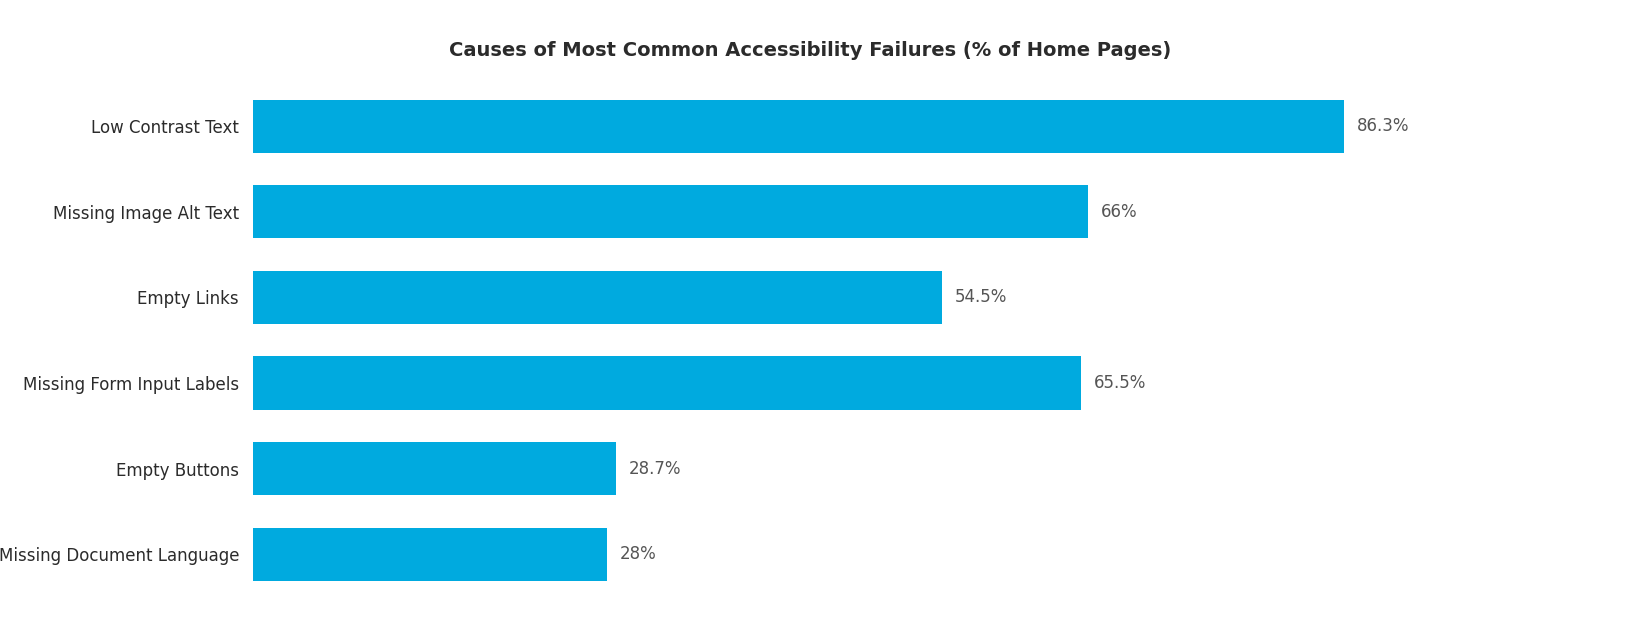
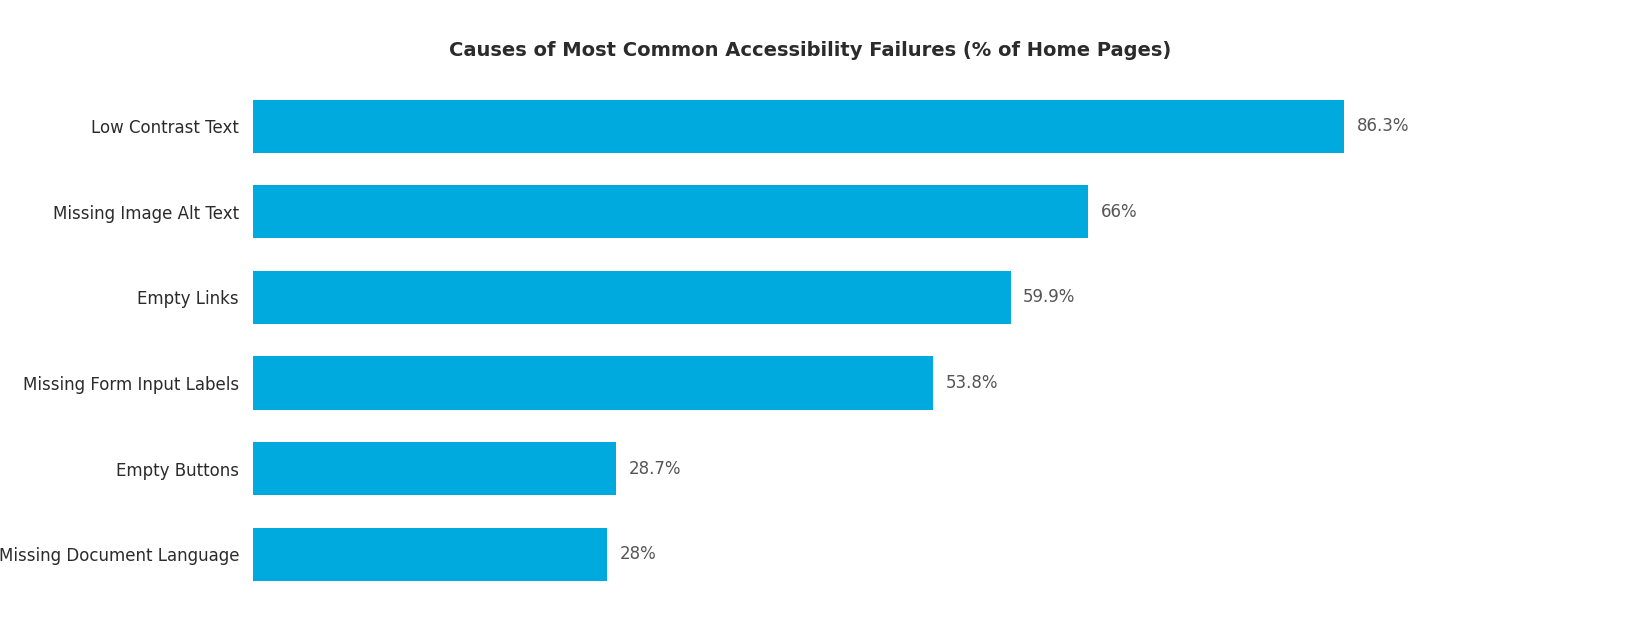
Empty Links: 54.5% -> 59.9%
Missing Form Input Labels: 65.5% -> 53.8%
